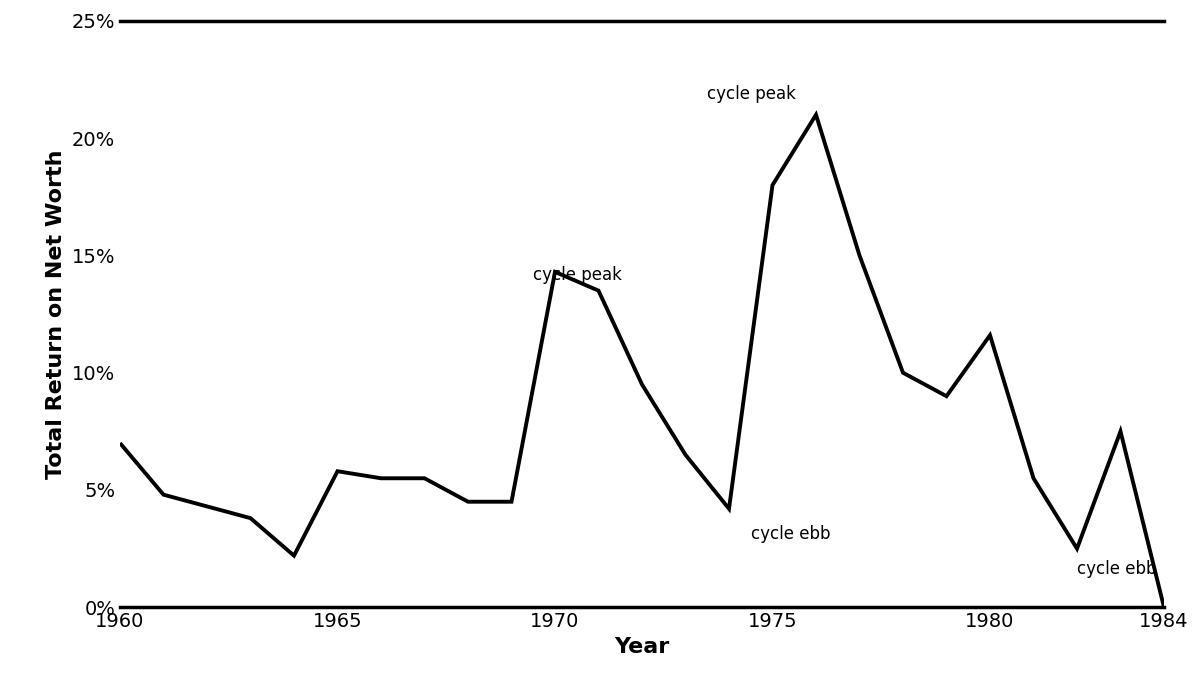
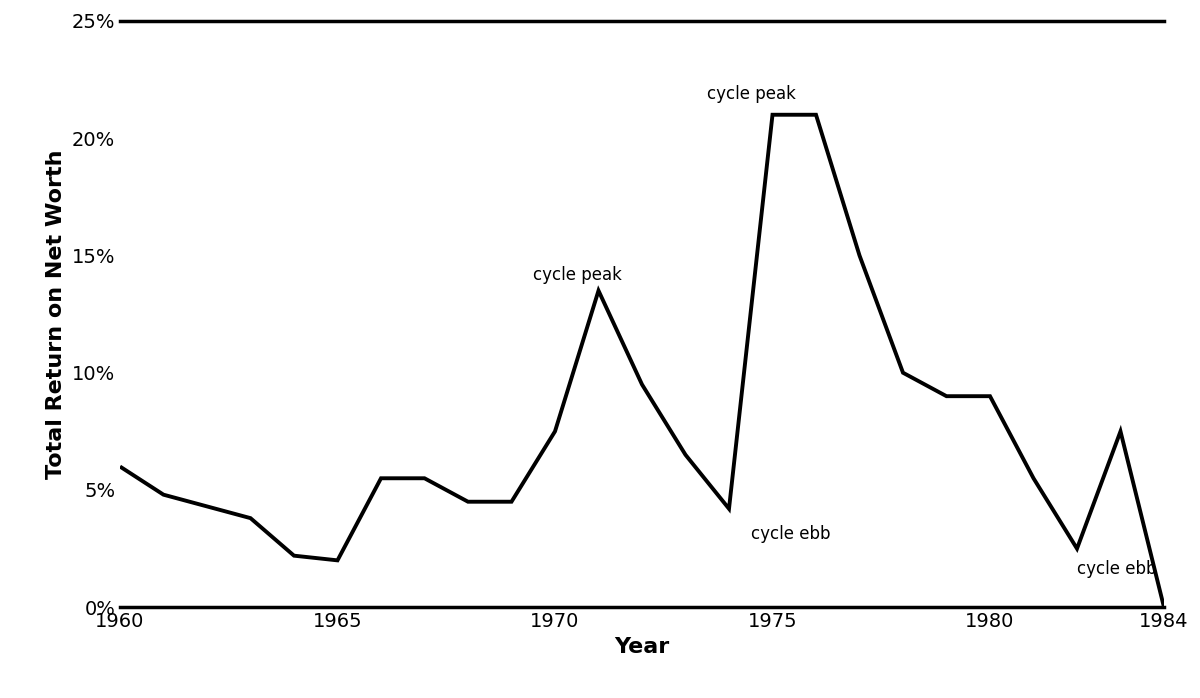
1960: 7.0% -> 6.0%
1965: 5.8% -> 2.0%
1970: 14.3% -> 7.5%
1975: 18.0% -> 21.0%
1980: 11.6% -> 9.0%
